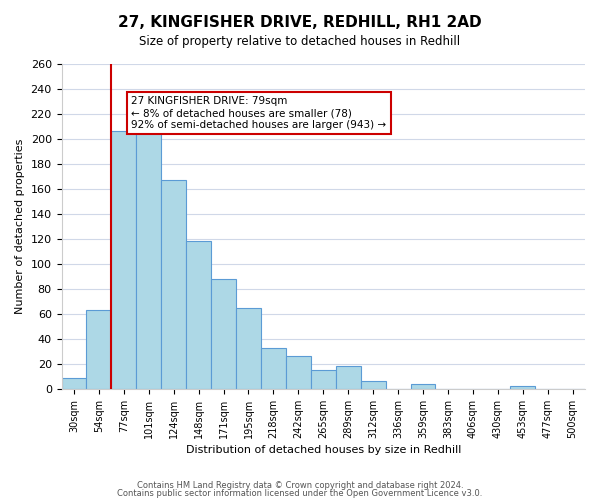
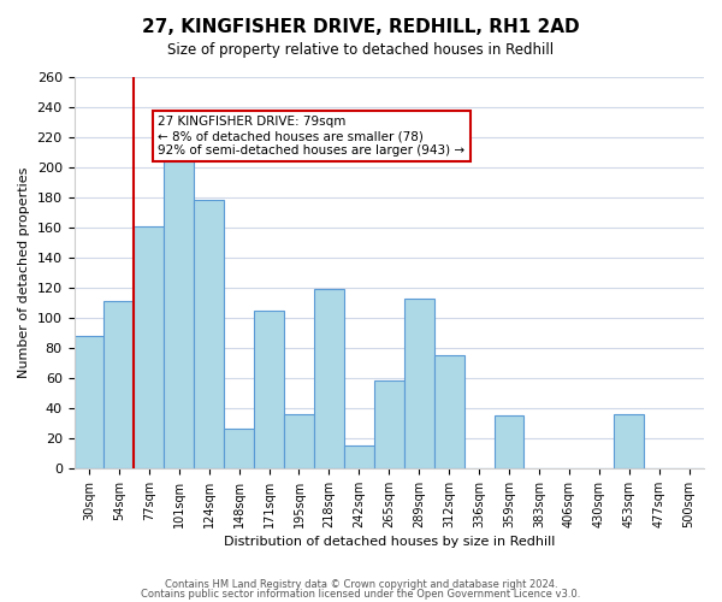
30sqm: 9 -> 88
54sqm: 63 -> 111
77sqm: 206 -> 161
124sqm: 167 -> 178
148sqm: 118 -> 26
171sqm: 88 -> 105
195sqm: 65 -> 36
218sqm: 33 -> 119
242sqm: 26 -> 15
265sqm: 15 -> 58
289sqm: 18 -> 113
312sqm: 6 -> 75
359sqm: 4 -> 35
453sqm: 2 -> 36
